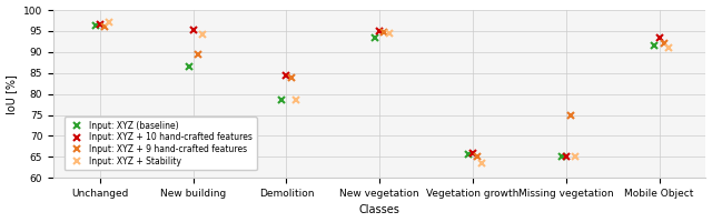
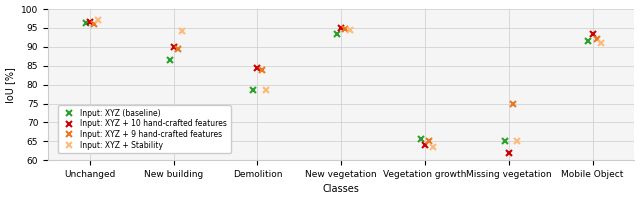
Input: XYZ + 10 hand-crafted features/New building: 95.2 -> 90.0
Input: XYZ + 10 hand-crafted features/Vegetation growth: 65.8 -> 64.0
Input: XYZ + 10 hand-crafted features/Missing vegetation: 65.0 -> 62.0
